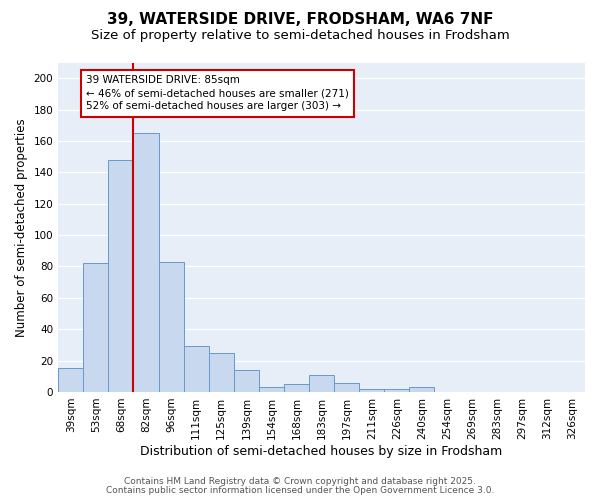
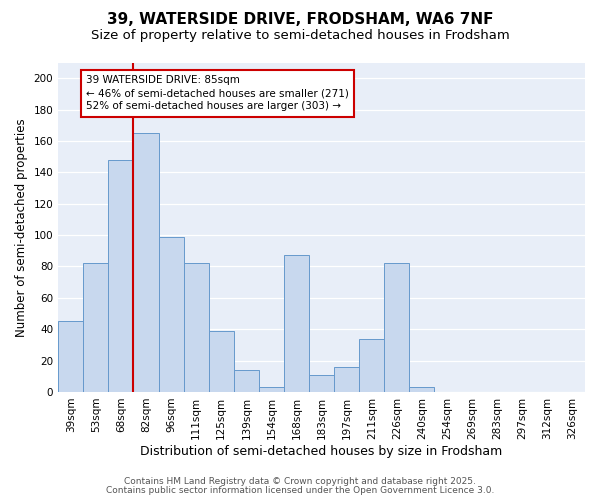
39sqm: 15 -> 45
96sqm: 83 -> 99
111sqm: 29 -> 82
125sqm: 25 -> 39
168sqm: 5 -> 87
197sqm: 6 -> 16
211sqm: 2 -> 34
226sqm: 2 -> 82
